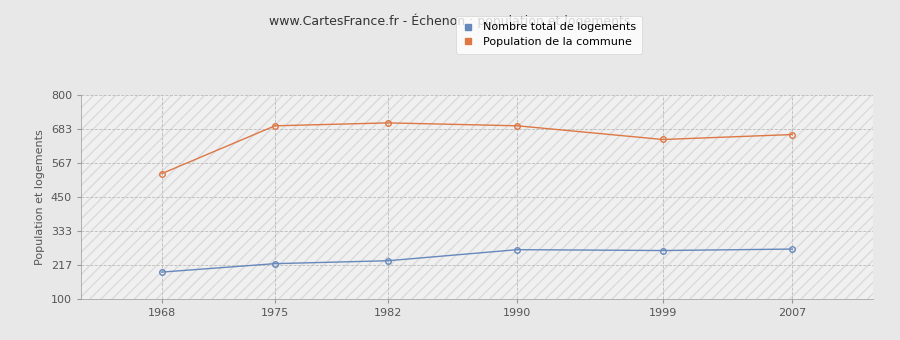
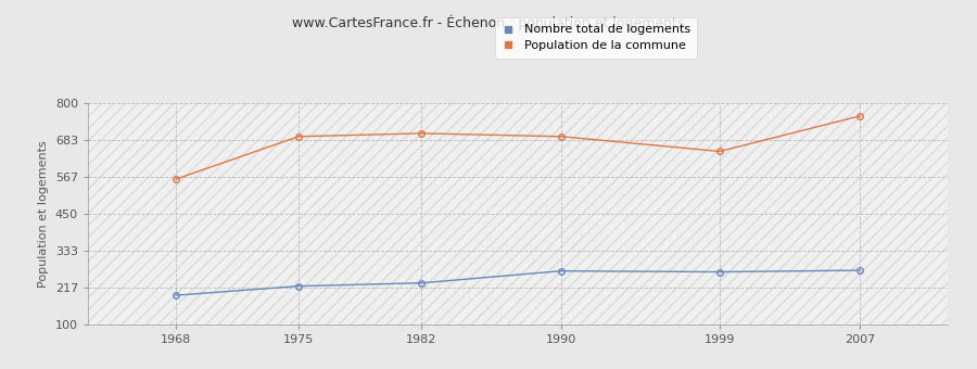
Population de la commune/1968: 531 -> 560
Population de la commune/2007: 665 -> 760
